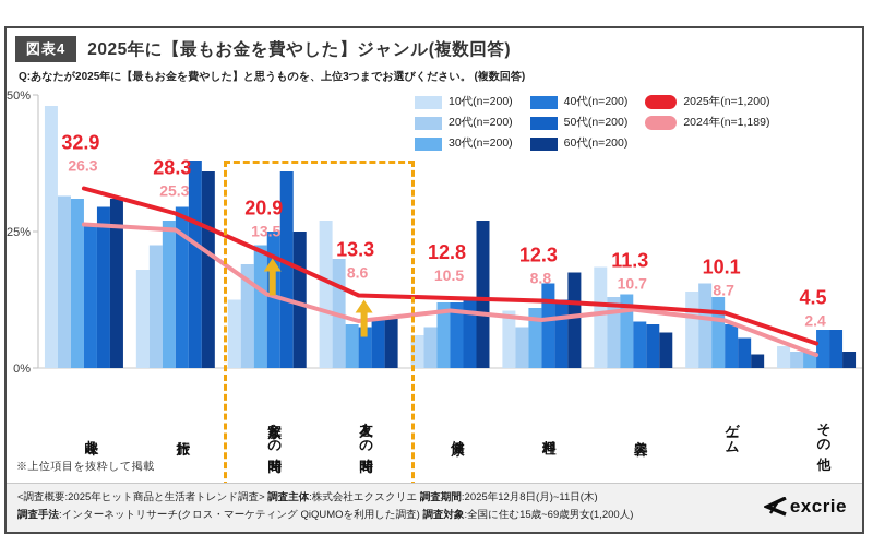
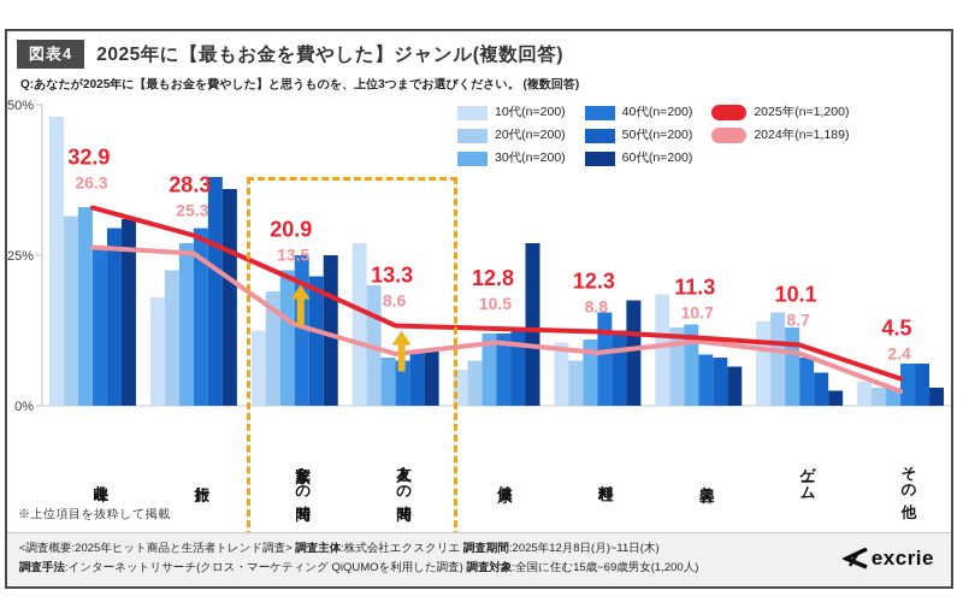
30代(n=200)/趣味: 31% -> 33%
50代(n=200)/家族との時間: 36% -> 22%
